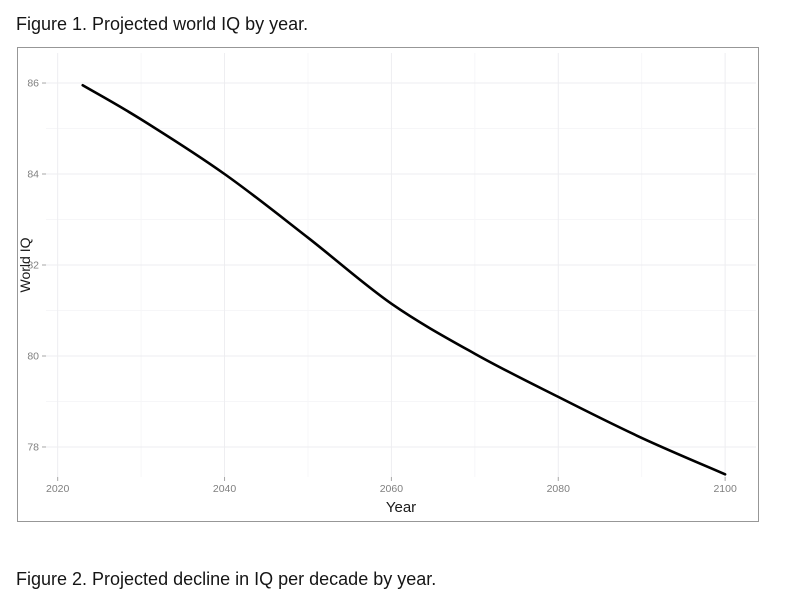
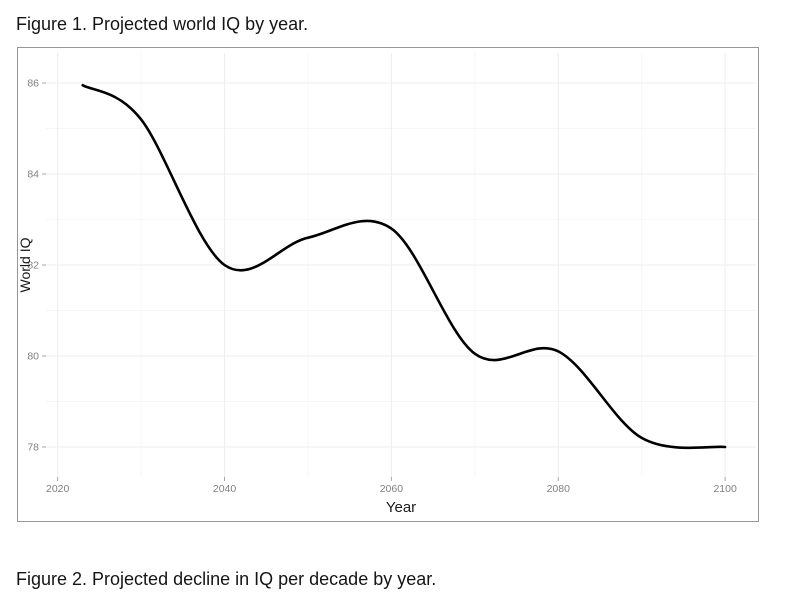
2040: 84.0 -> 82.0
2060: 81.2 -> 82.8
2080: 79.1 -> 80.1
2100: 77.4 -> 78.0
